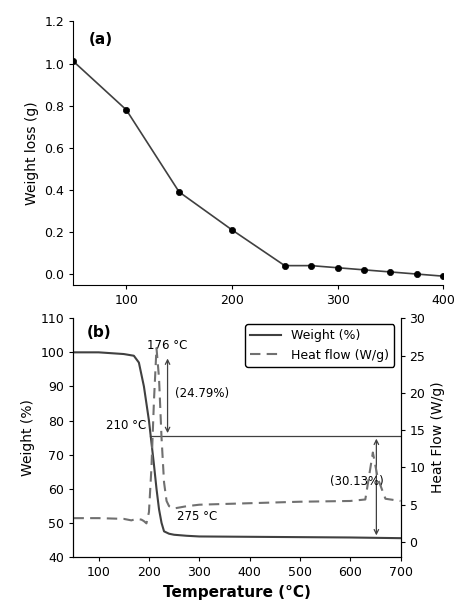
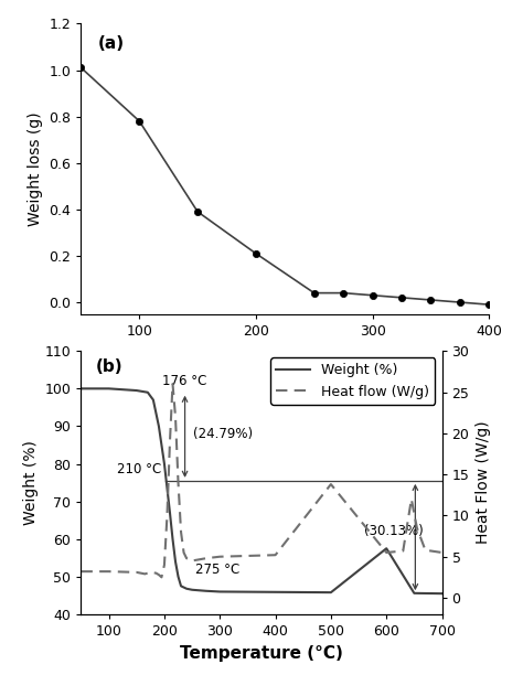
Heat flow (W/g)/500: 5.4 -> 13.8
Weight (%)/600: 45.7 -> 57.5
